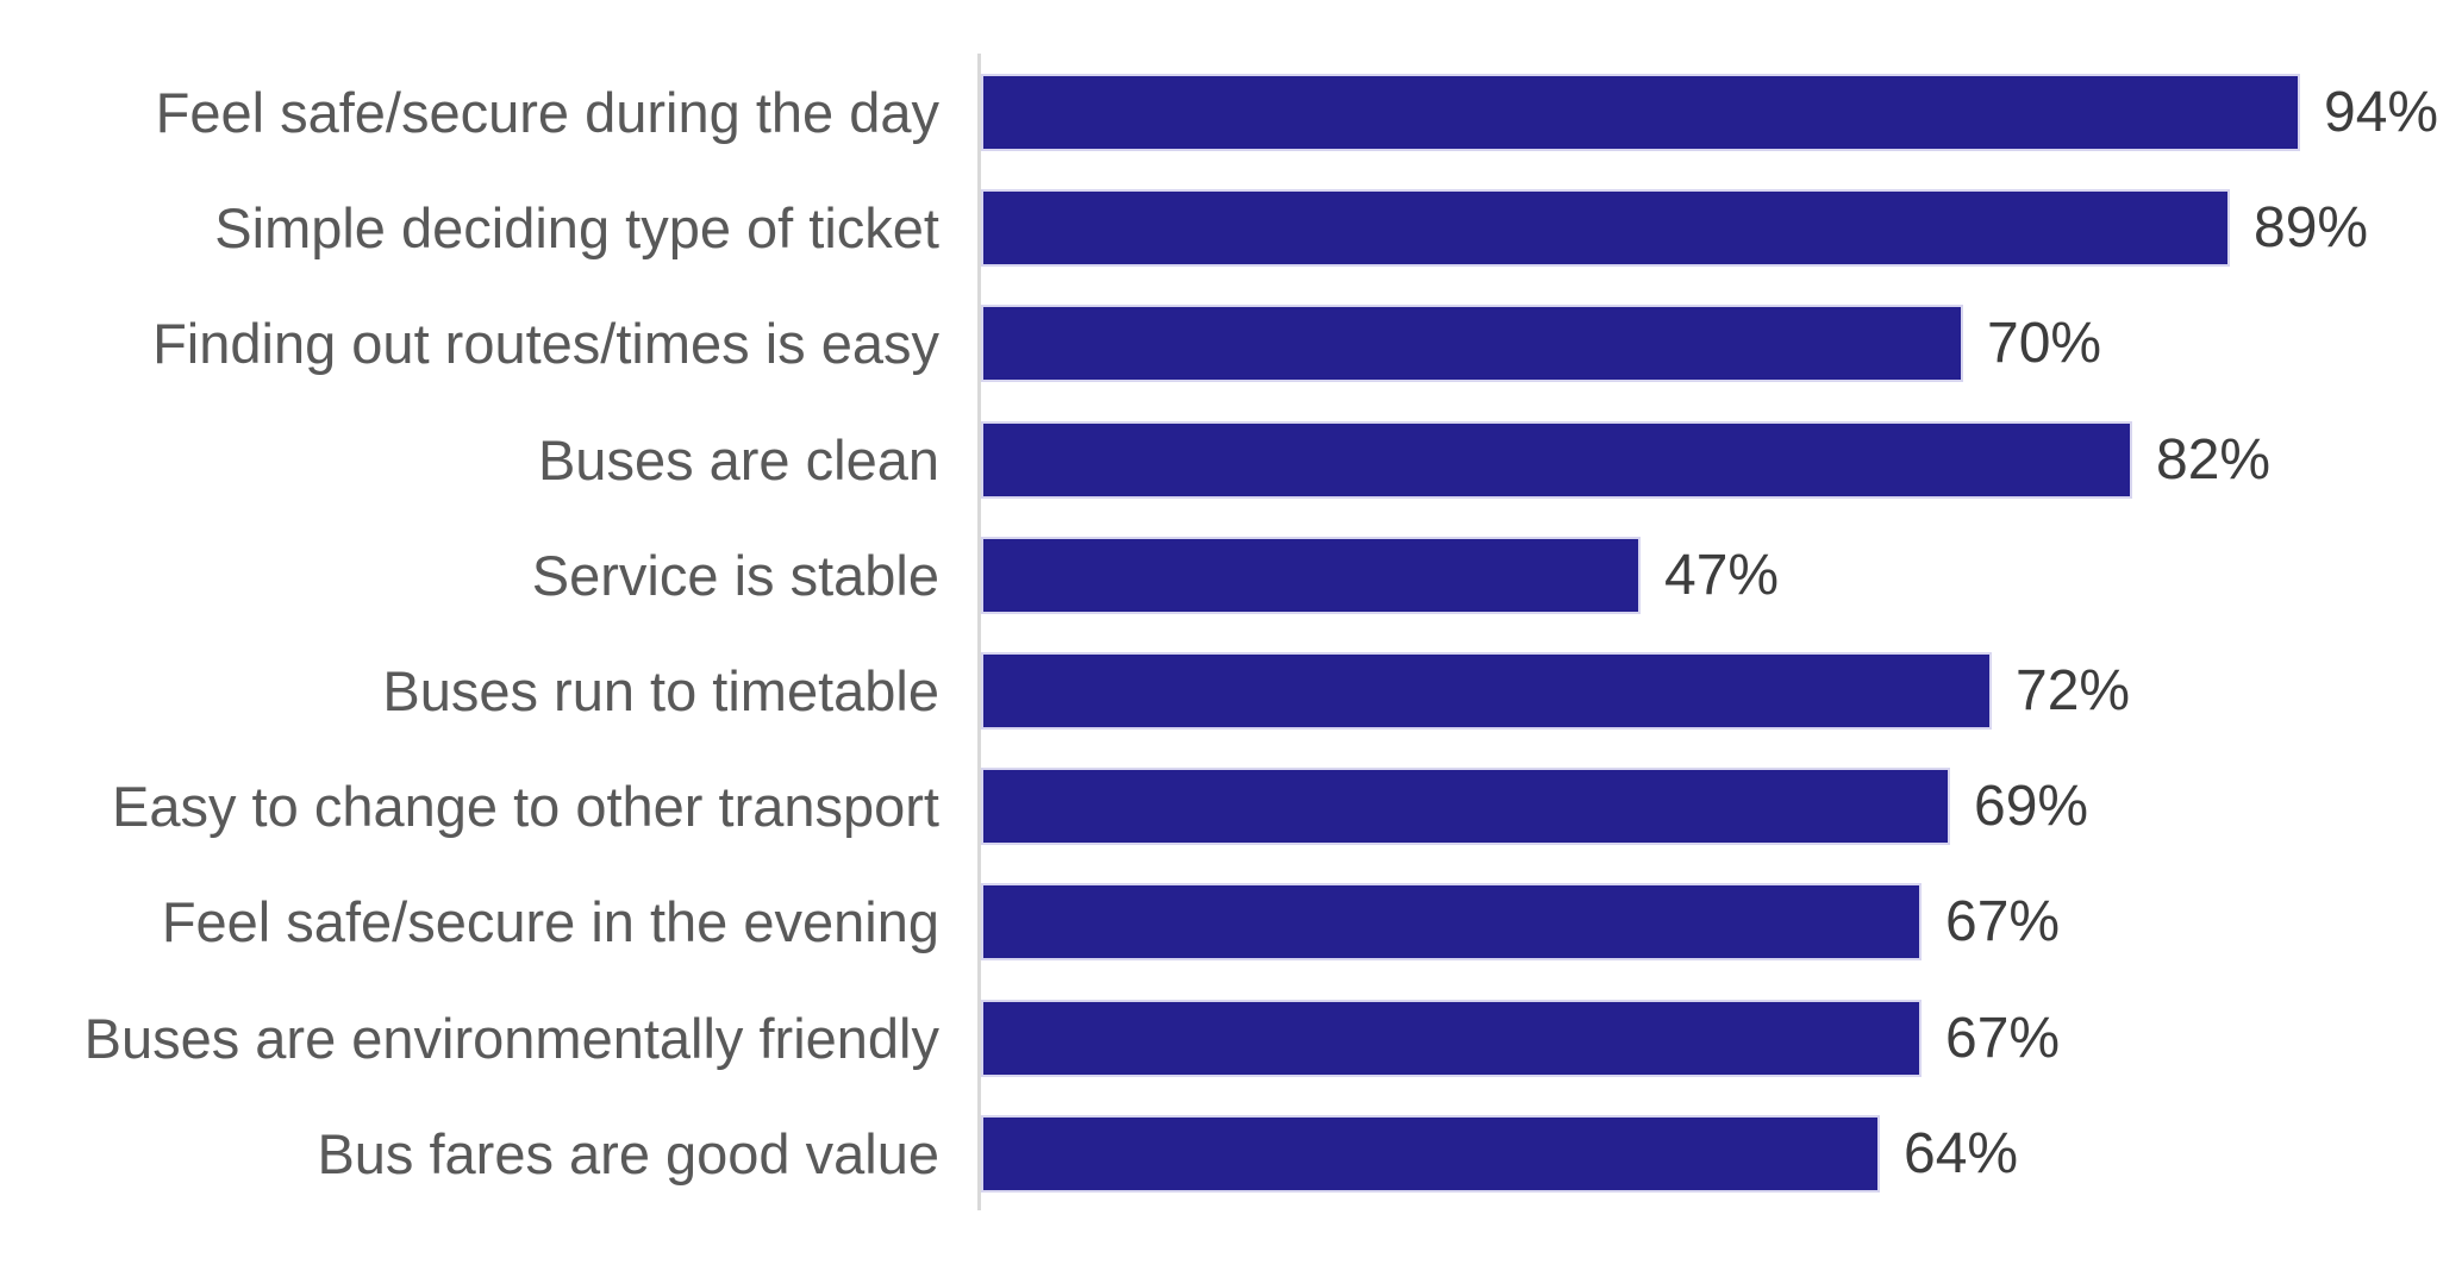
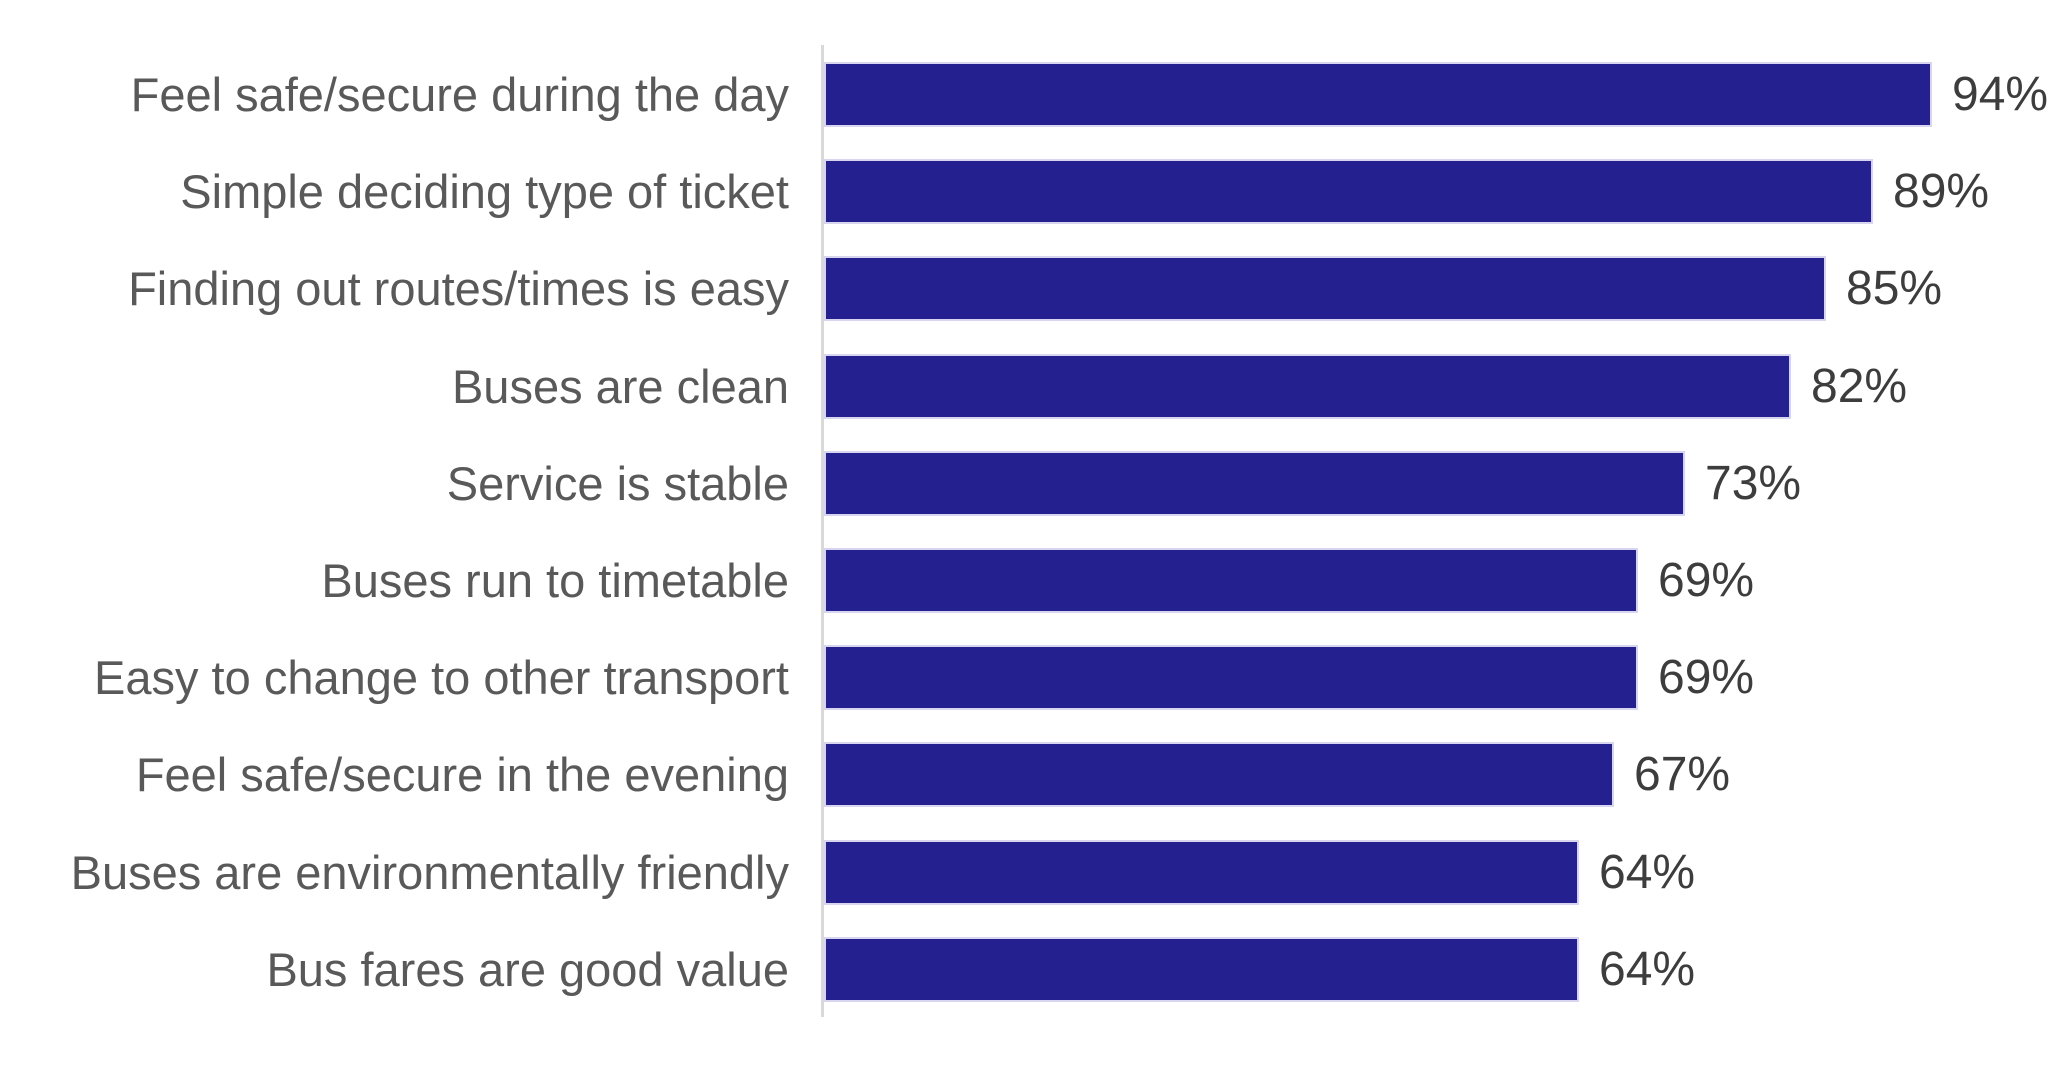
Finding out routes/times is easy: 70% -> 85%
Service is stable: 47% -> 73%
Buses run to timetable: 72% -> 69%
Buses are environmentally friendly: 67% -> 64%
